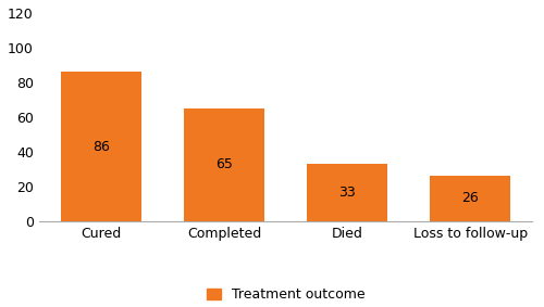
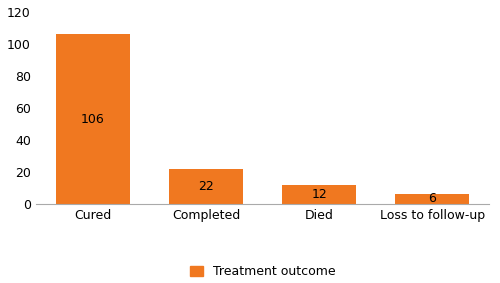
Cured: 86 -> 106
Completed: 65 -> 22
Died: 33 -> 12
Loss to follow-up: 26 -> 6
